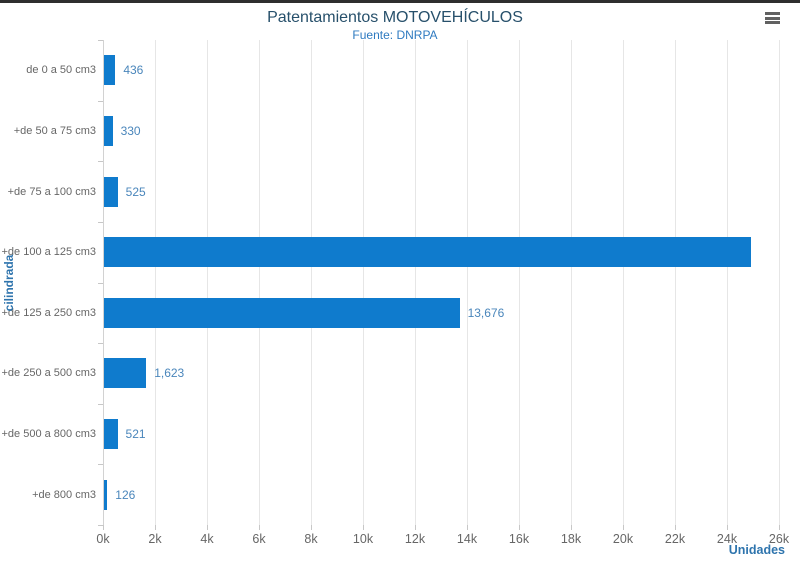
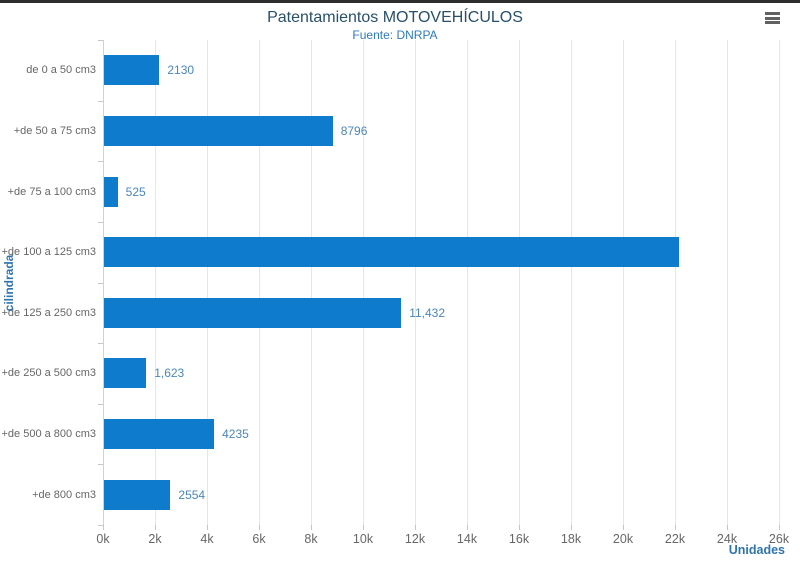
de 0 a 50 cm3: 436 -> 2130
+de 50 a 75 cm3: 330 -> 8796
+de 100 a 125 cm3: 24.9k -> 22.1k
+de 125 a 250 cm3: 13,676 -> 11,432
+de 500 a 800 cm3: 521 -> 4235
+de 800 cm3: 126 -> 2554
